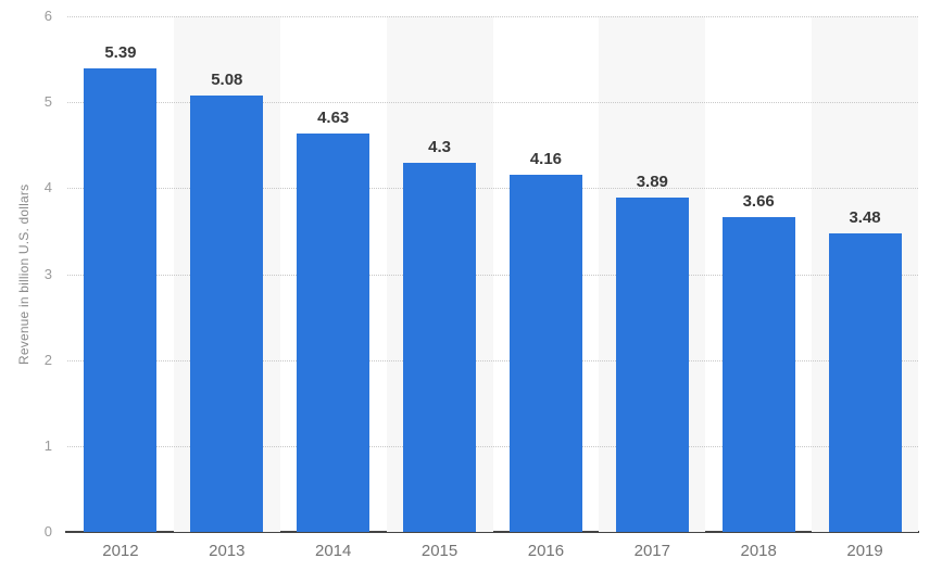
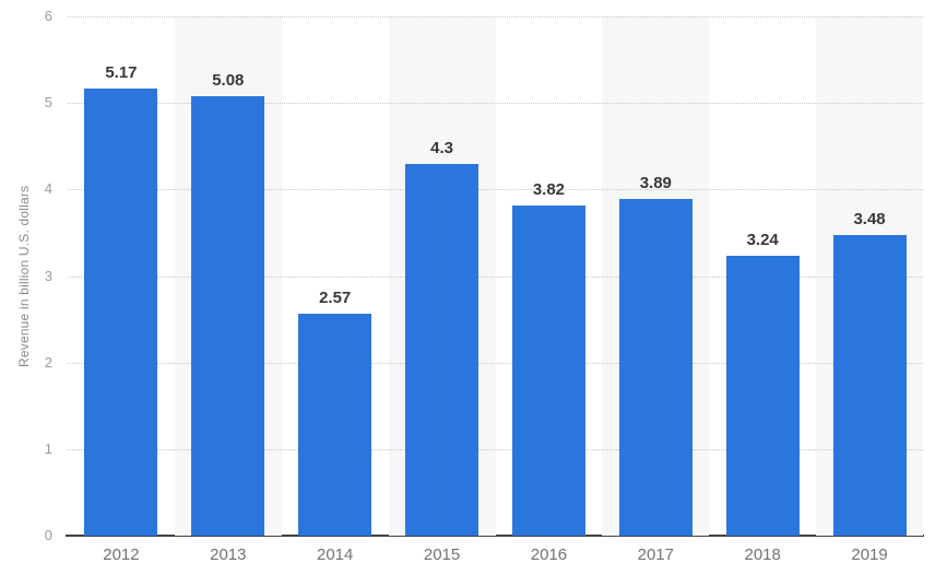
2012: 5.39 -> 5.17
2014: 4.63 -> 2.57
2016: 4.16 -> 3.82
2018: 3.66 -> 3.24
